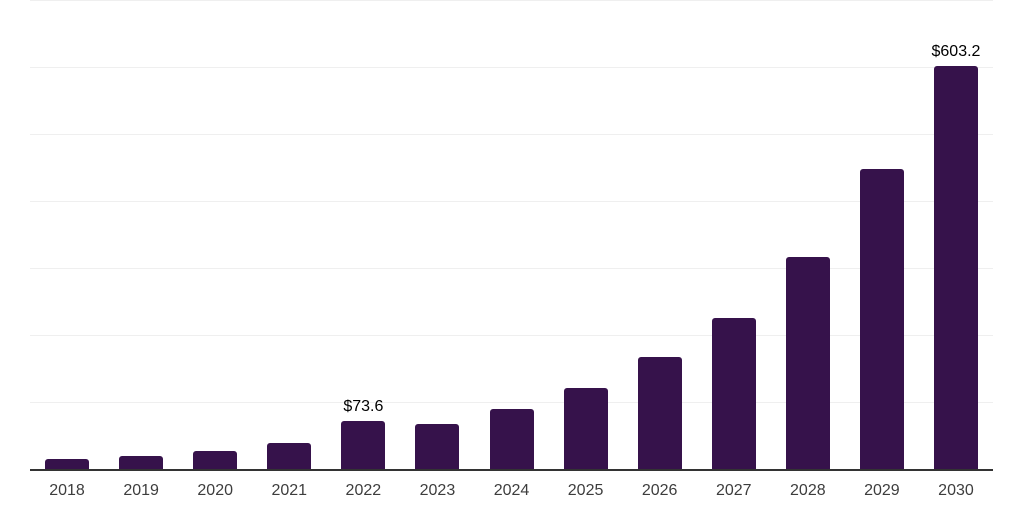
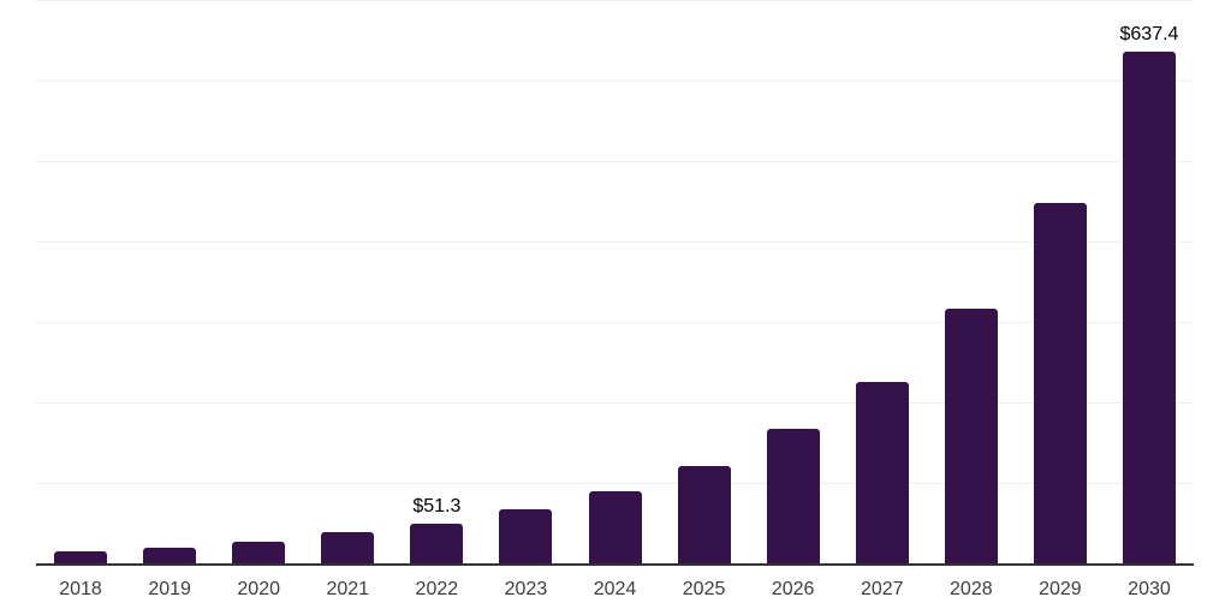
2022: $73.6 -> $51.3
2030: $603.2 -> $637.4
